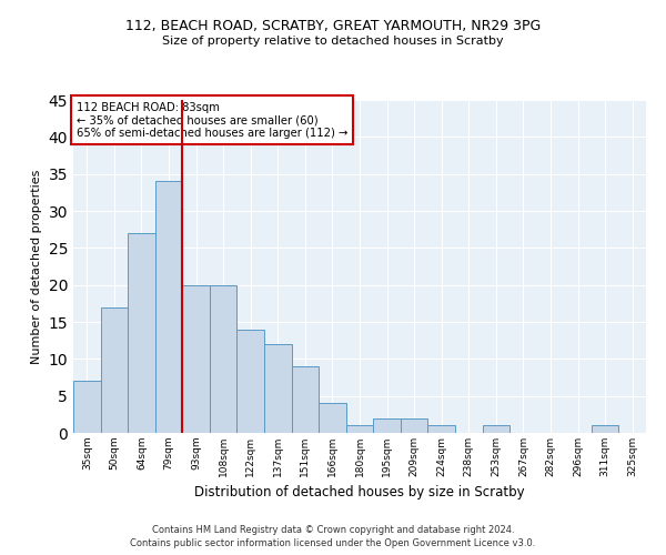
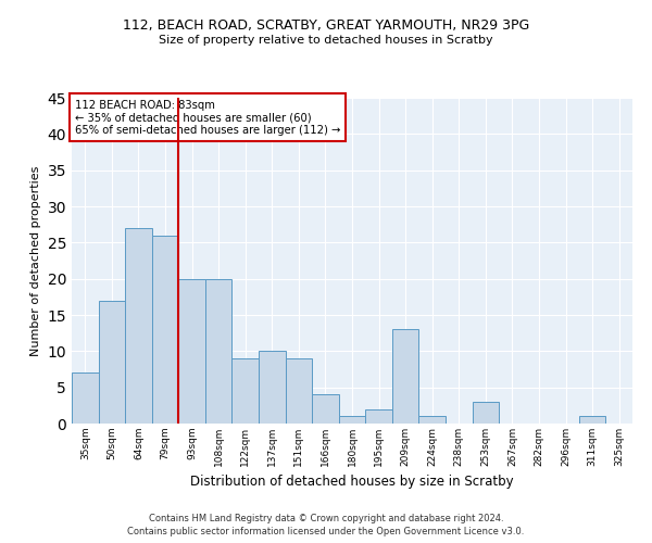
79sqm: 34 -> 26
122sqm: 14 -> 9
137sqm: 12 -> 10
209sqm: 2 -> 13
253sqm: 1 -> 3
